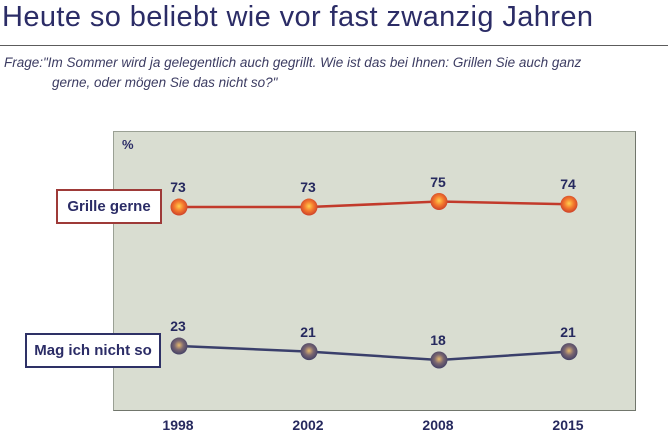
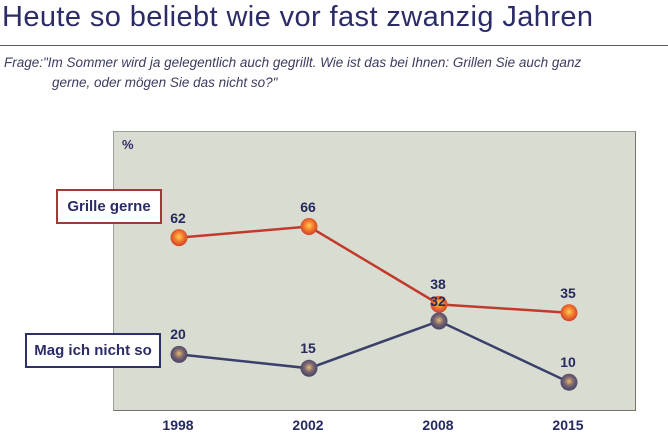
Grille gerne/1998: 73 -> 62
Mag ich nicht so/1998: 23 -> 20
Grille gerne/2002: 73 -> 66
Mag ich nicht so/2002: 21 -> 15
Grille gerne/2008: 75 -> 38
Mag ich nicht so/2008: 18 -> 32
Grille gerne/2015: 74 -> 35
Mag ich nicht so/2015: 21 -> 10
